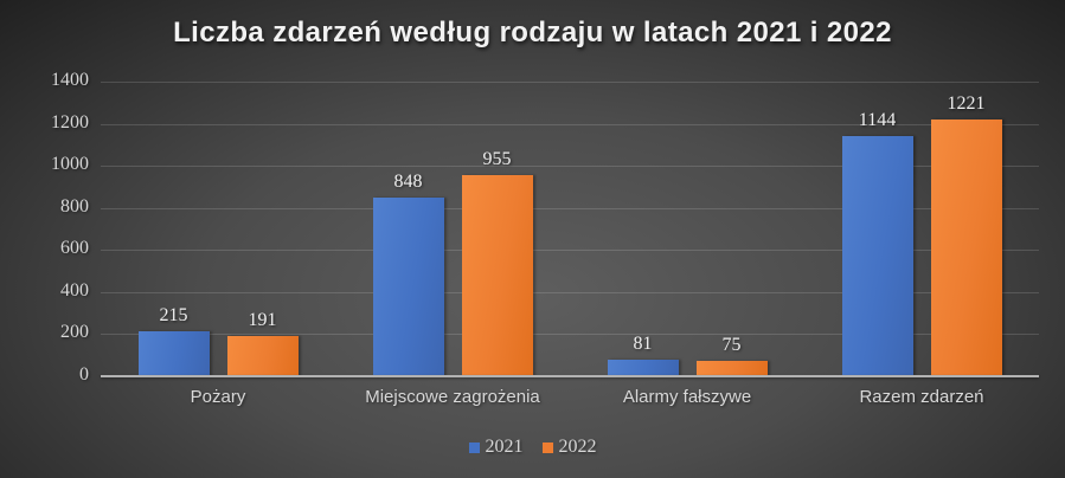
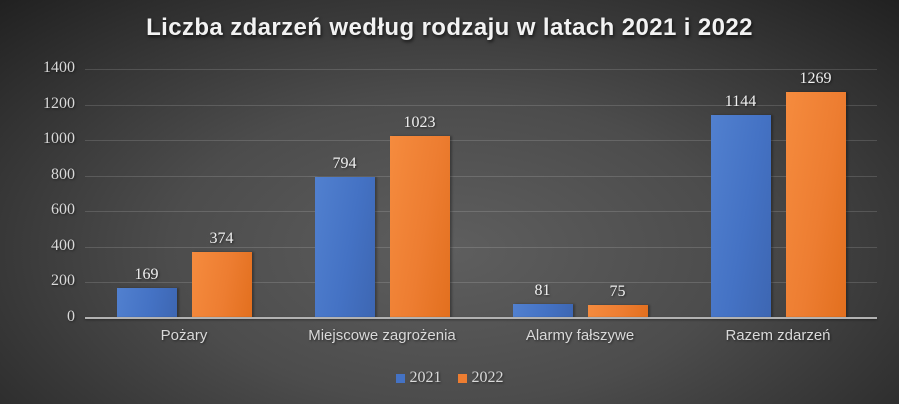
2021/Pożary: 215 -> 169
2022/Pożary: 191 -> 374
2021/Miejscowe zagrożenia: 848 -> 794
2022/Miejscowe zagrożenia: 955 -> 1023
2022/Razem zdarzeń: 1221 -> 1269
